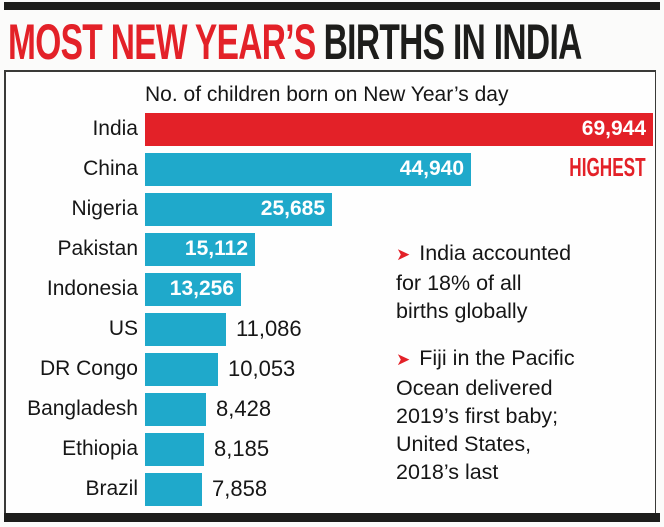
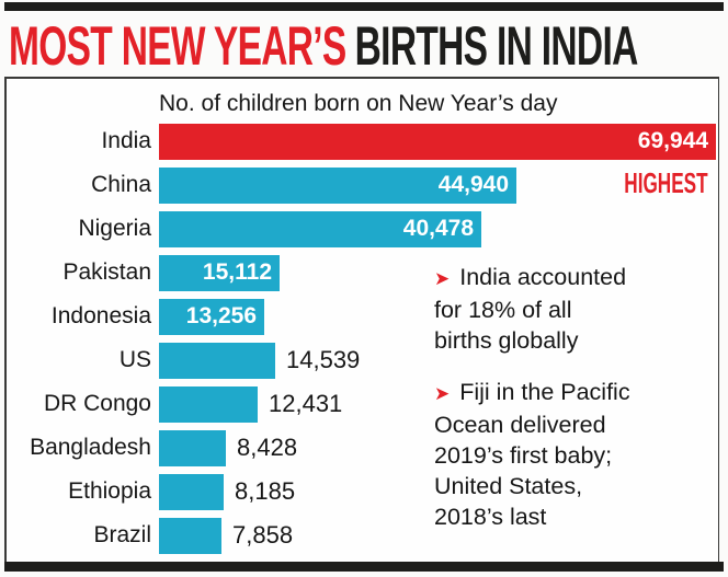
Nigeria: 25,685 -> 40,478
US: 11,086 -> 14,539
DR Congo: 10,053 -> 12,431
